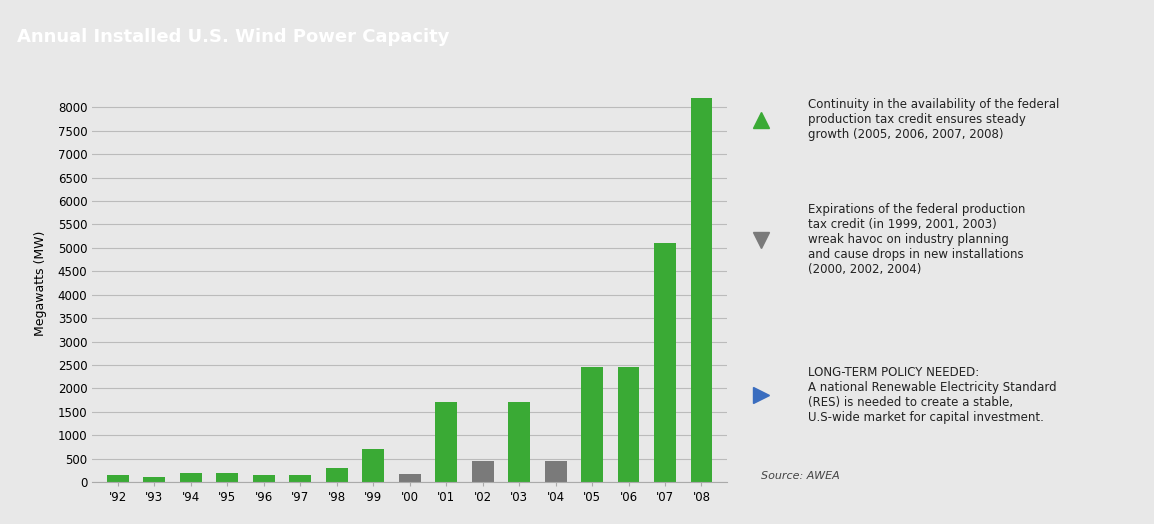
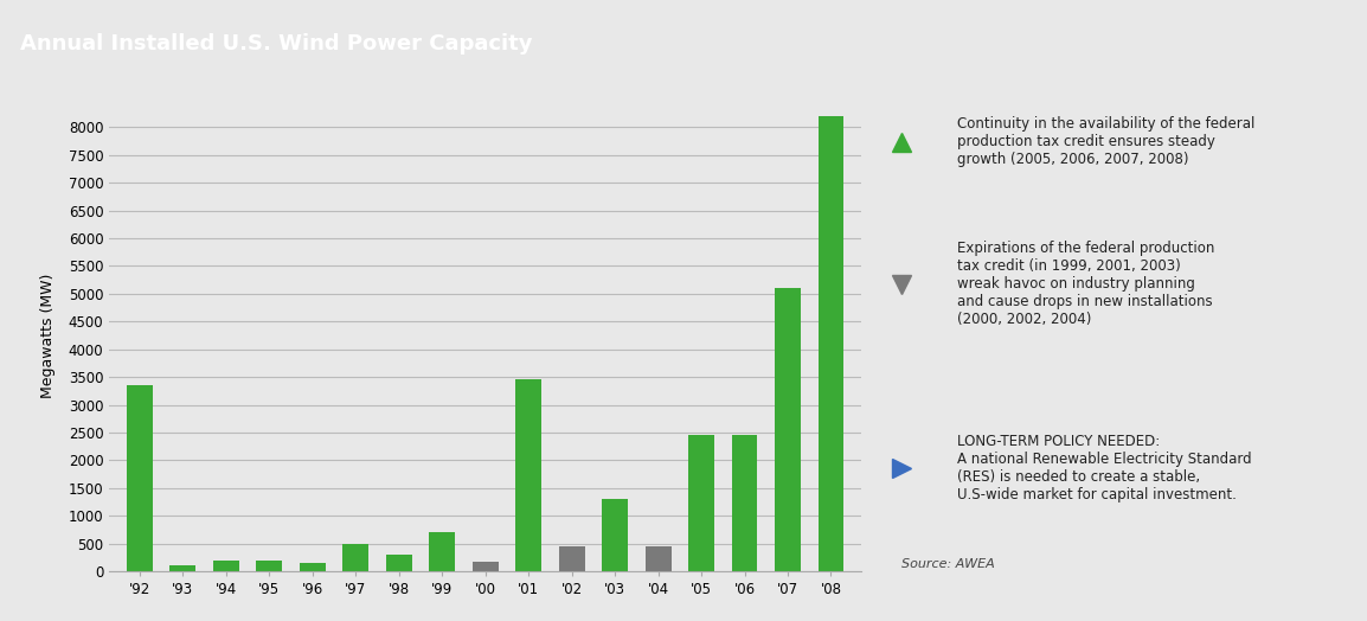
'92: 160 -> 3350
'97: 160 -> 500
'01: 1700 -> 3450
'03: 1700 -> 1300
